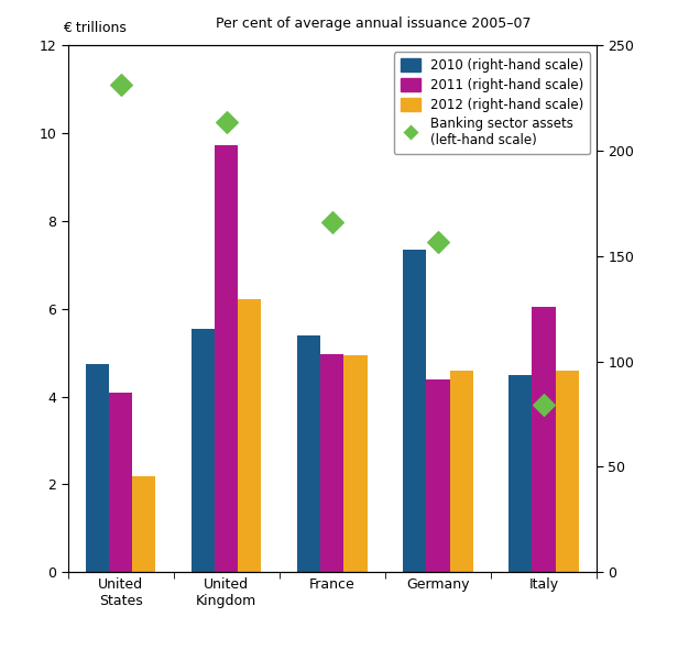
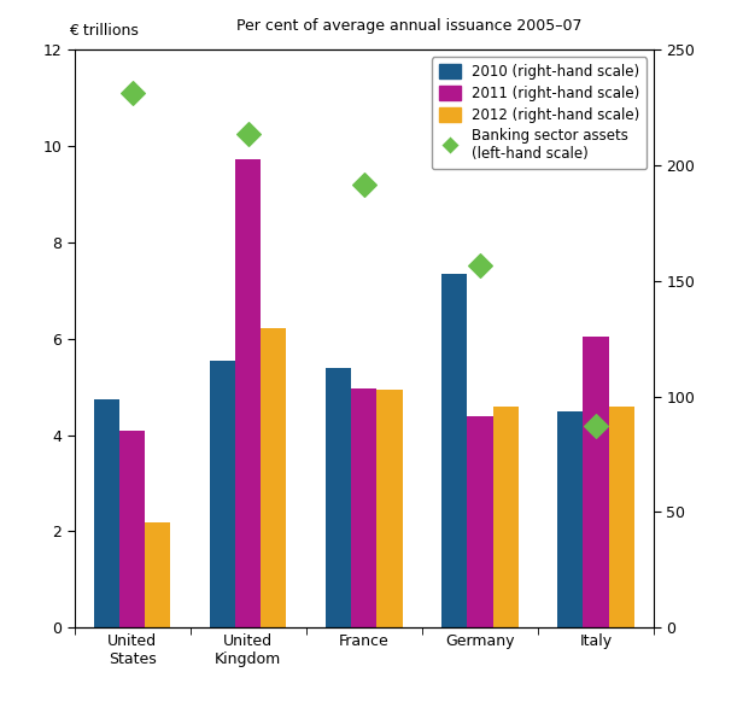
Banking sector assets (left-hand scale)/France: 7.97 -> 9.20
Banking sector assets (left-hand scale)/Italy: 3.82 -> 4.20
